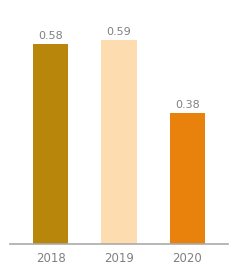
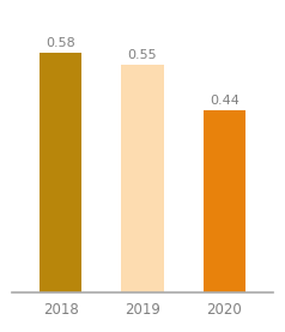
2019: 0.59 -> 0.55
2020: 0.38 -> 0.44
